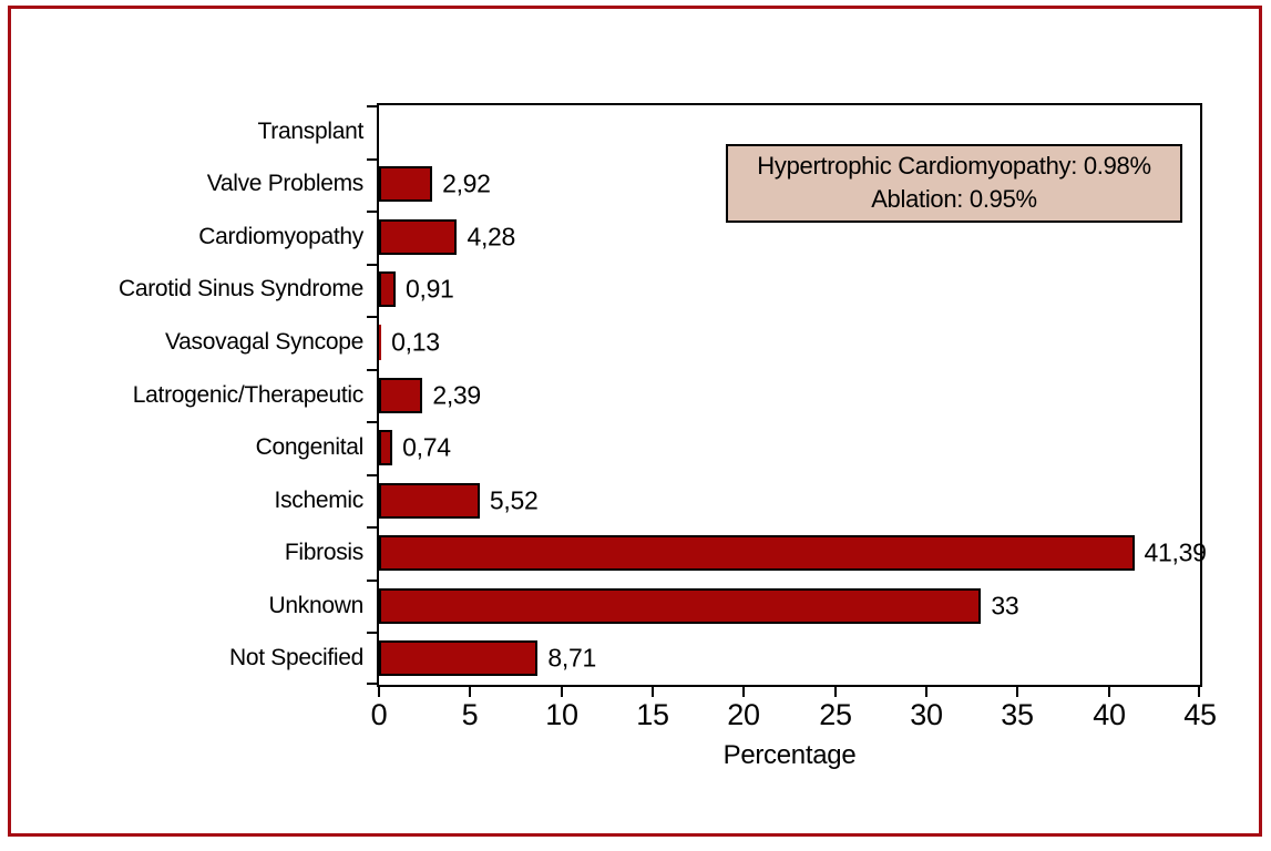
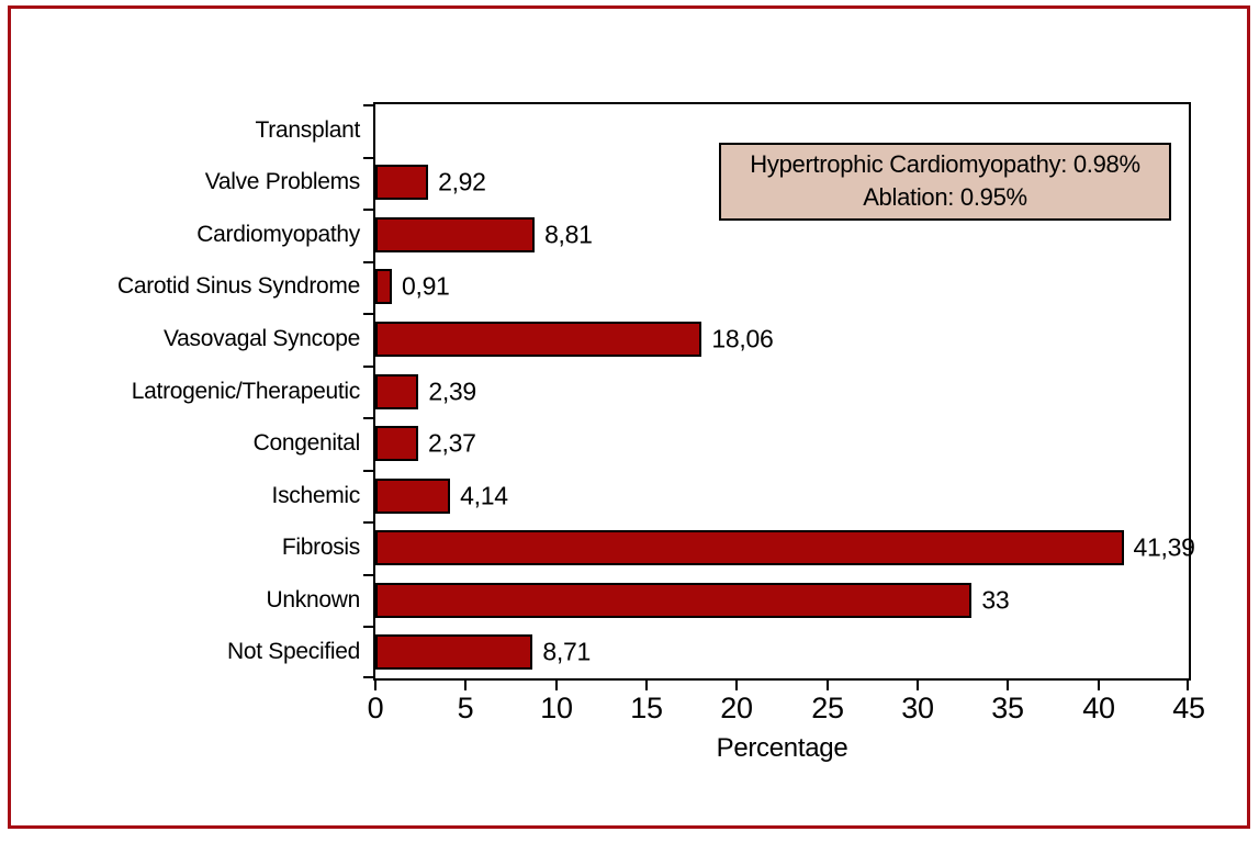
Cardiomyopathy: 4,28 -> 8,81
Vasovagal Syncope: 0,13 -> 18,06
Congenital: 0,74 -> 2,37
Ischemic: 5,52 -> 4,14
